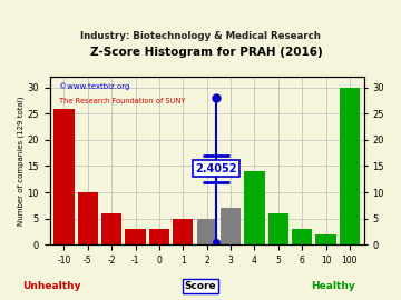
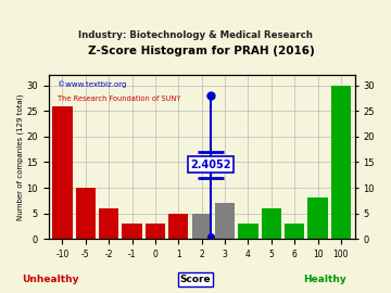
4: 14 -> 3
10: 2 -> 8
